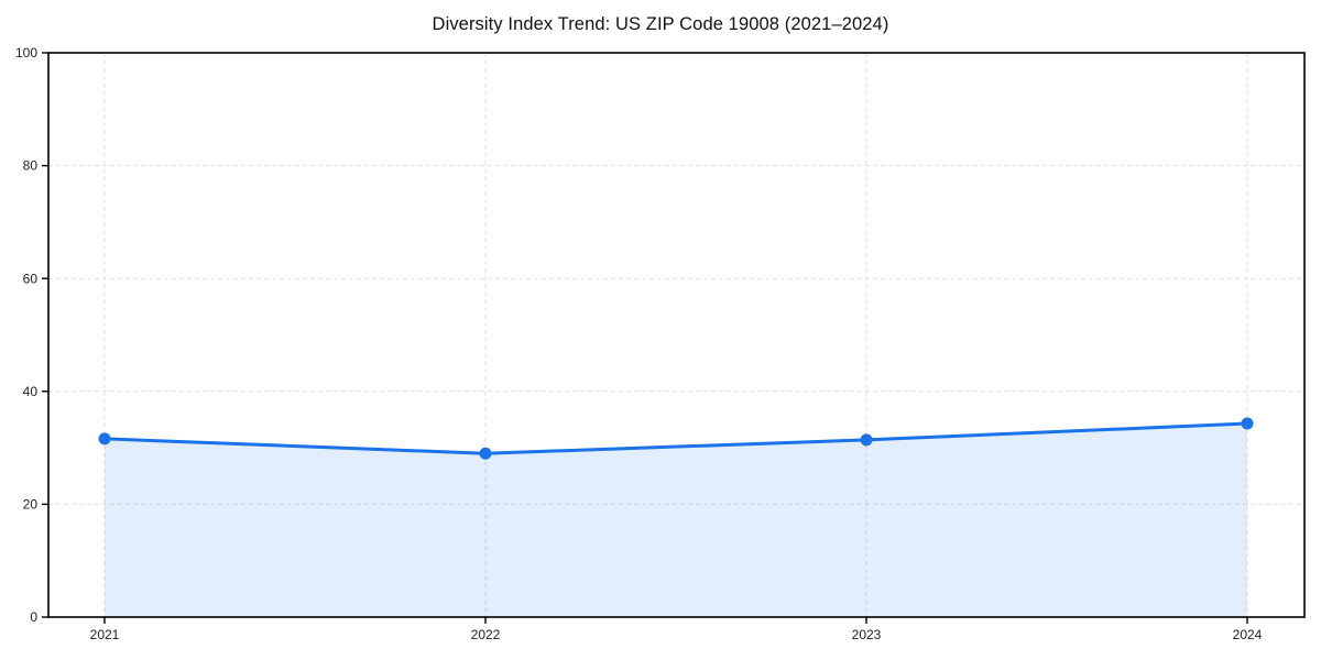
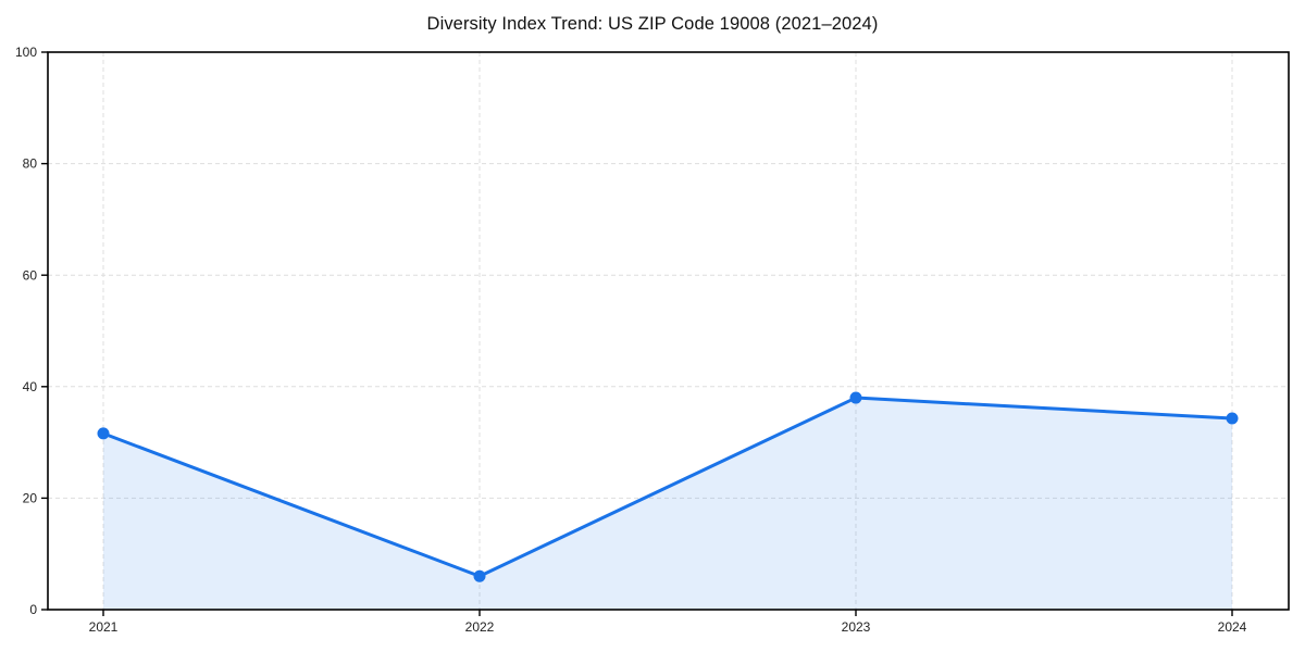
2022: 29 -> 6
2023: 31 -> 38
